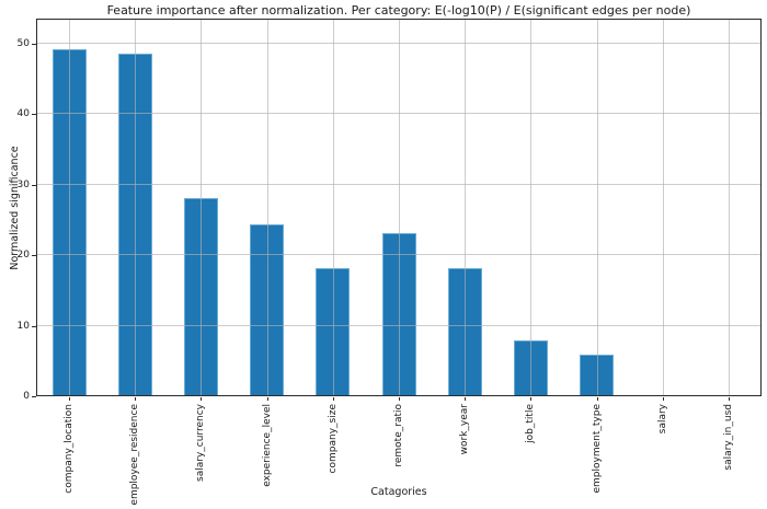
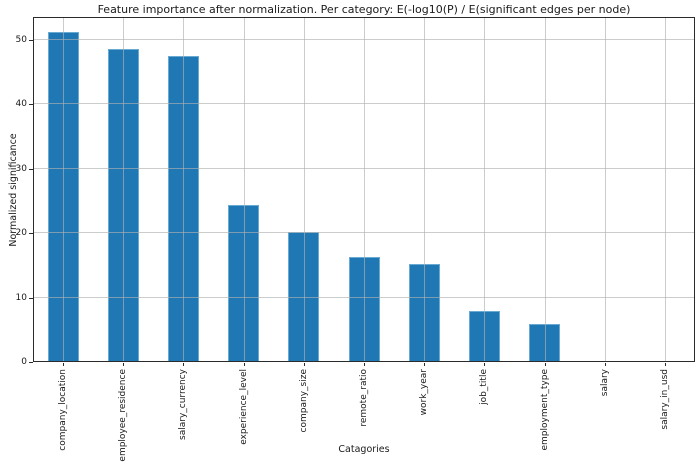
company_location: 49 -> 51
salary_currency: 28 -> 47
company_size: 18 -> 20
remote_ratio: 23 -> 16
work_year: 18 -> 15
